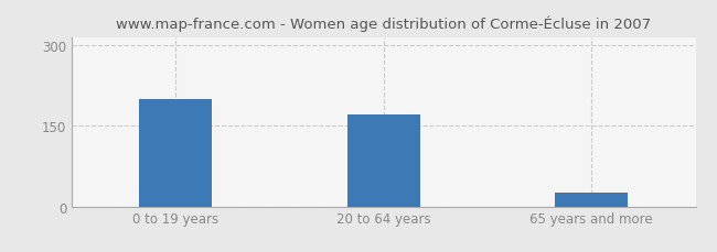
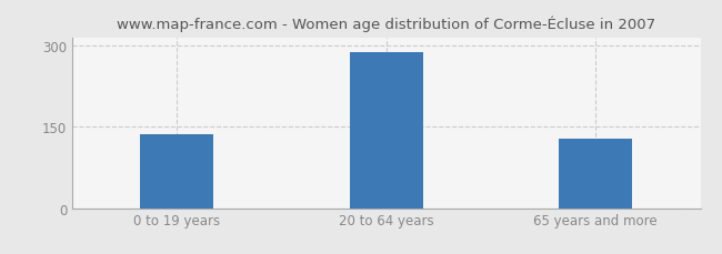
0 to 19 years: 200 -> 137
20 to 64 years: 170 -> 287
65 years and more: 25 -> 127
